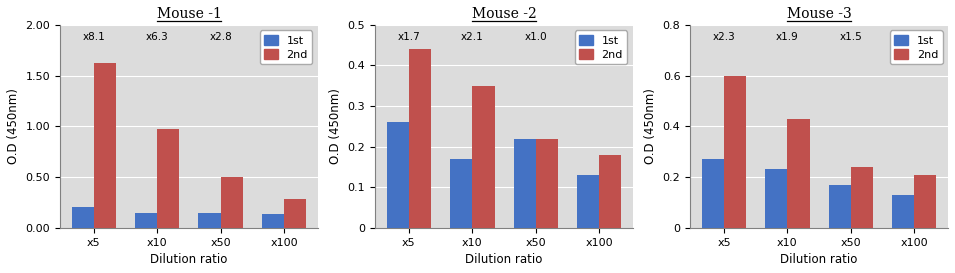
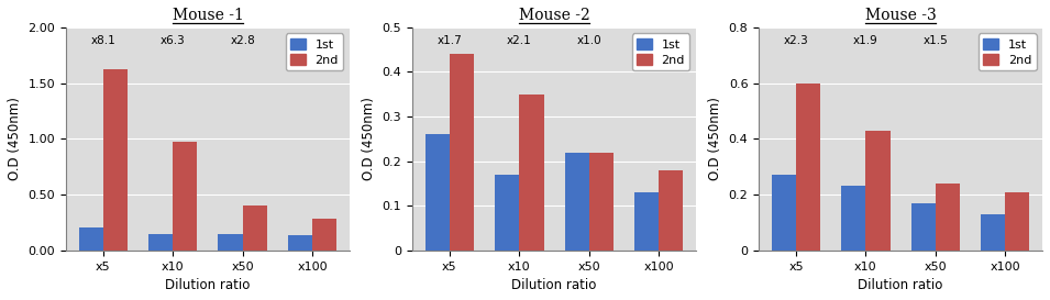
Mouse -1/2nd/x50: 0.50 -> 0.40
